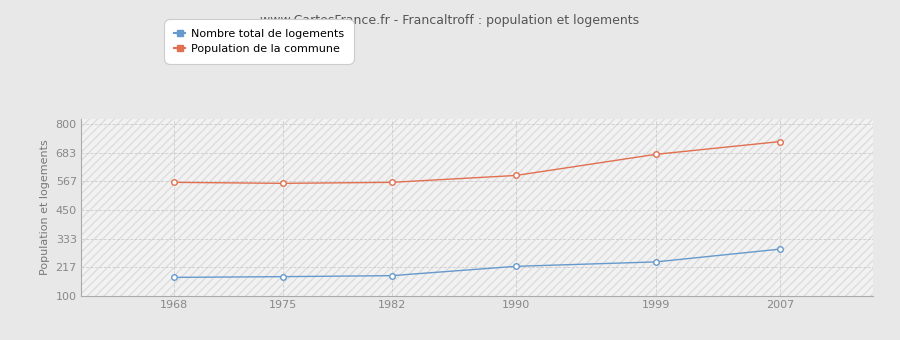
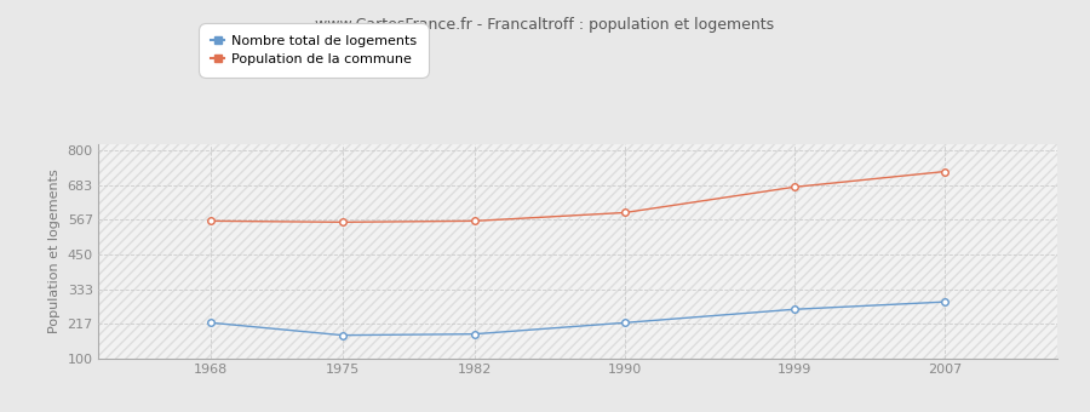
Nombre total de logements/1968: 175 -> 220
Nombre total de logements/1999: 238 -> 265
